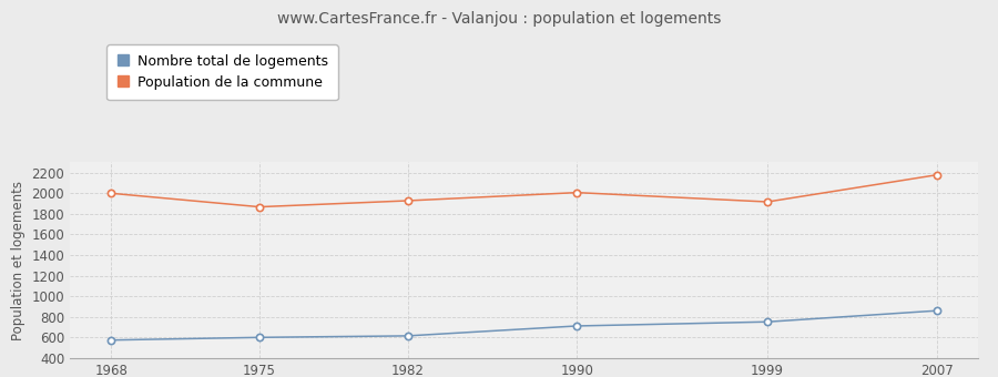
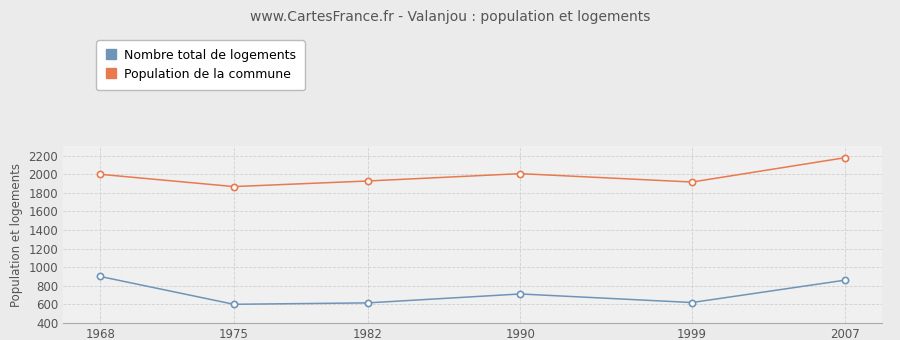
Nombre total de logements/1968: 580 -> 900
Nombre total de logements/1999: 750 -> 620
